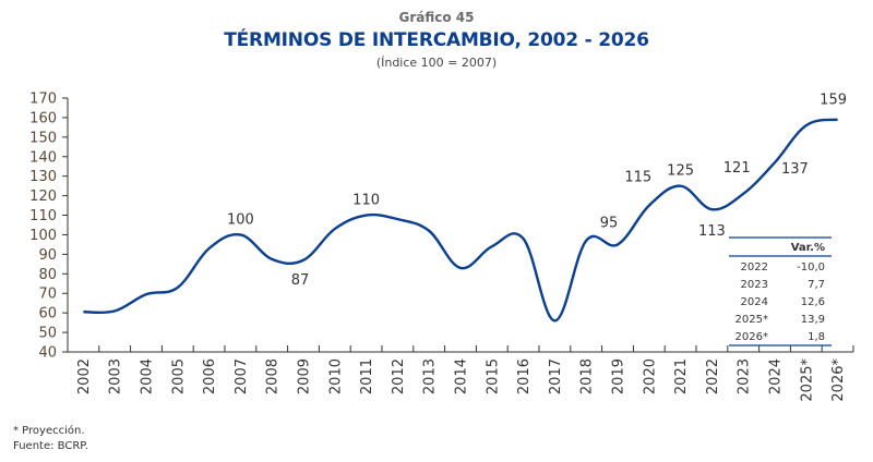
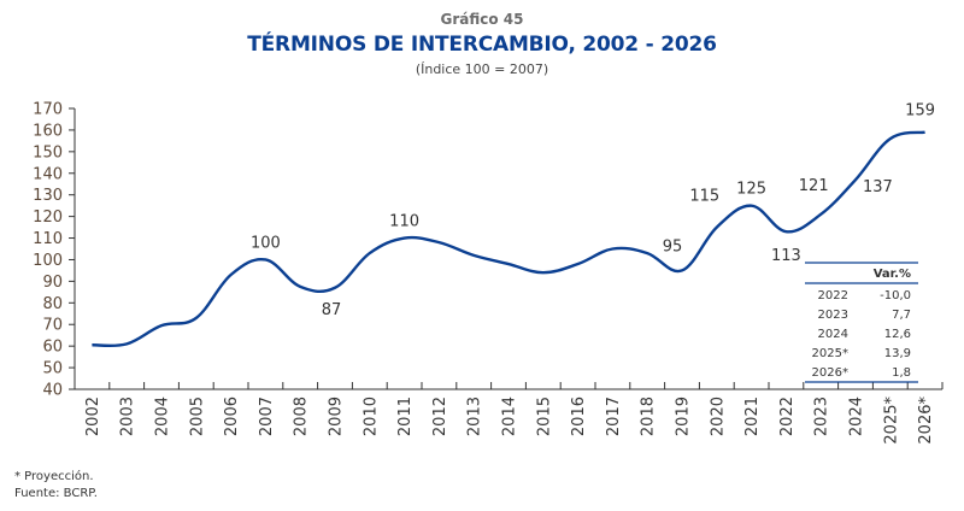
2014: 83 -> 98
2017: 56 -> 105
2018: 97 -> 103
